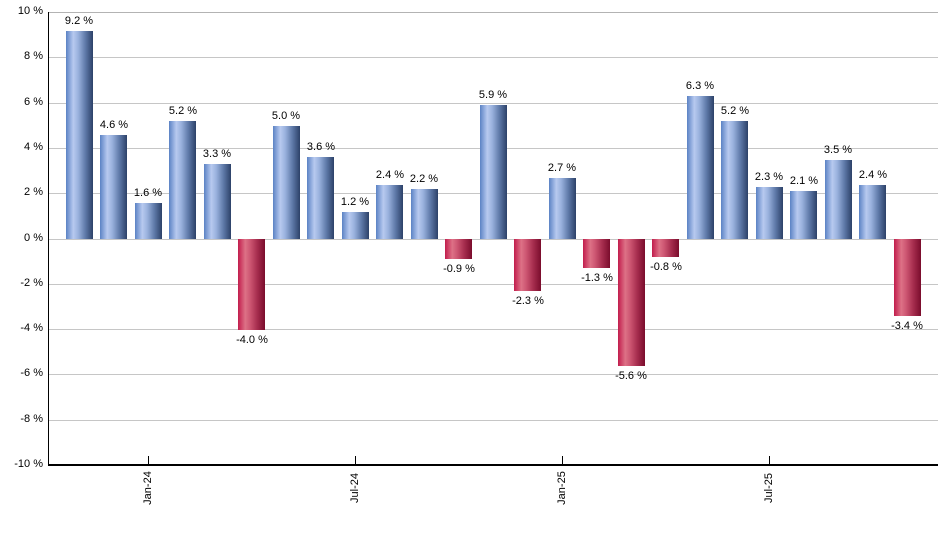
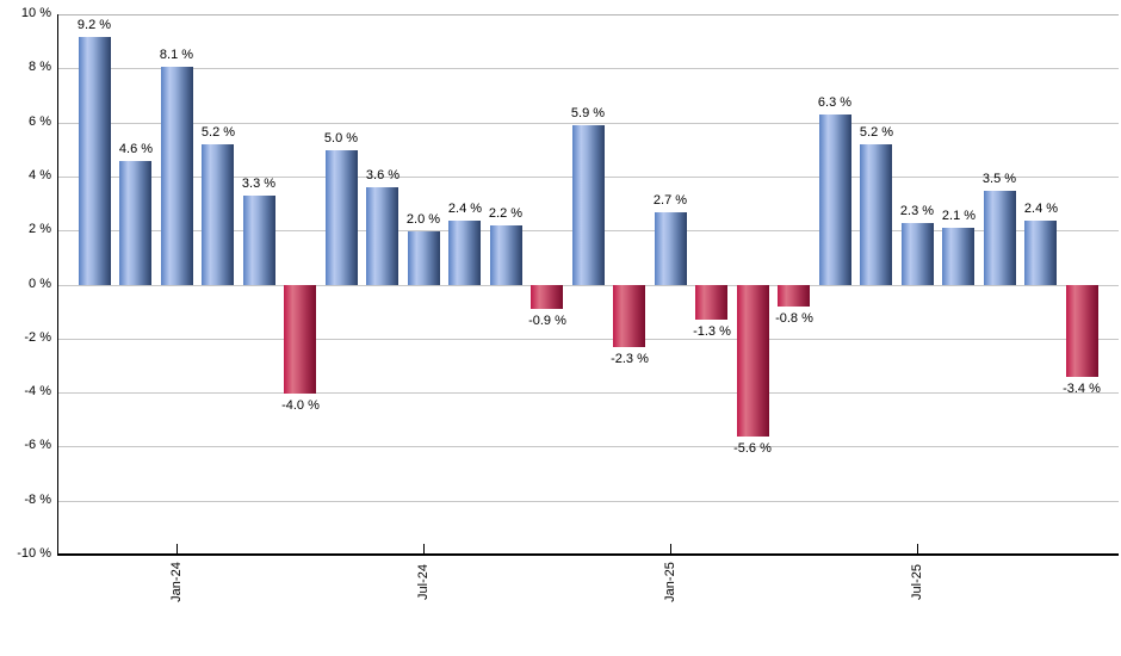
Jan-24: 1.6 -> 8.1
Jul-24: 1.2 -> 2.0
